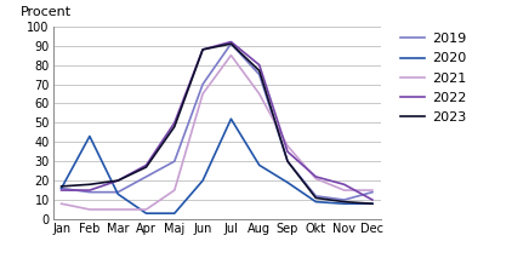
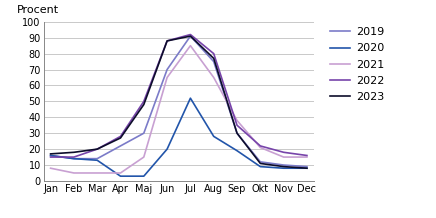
2020/Feb: 43 -> 14
2019/Dec: 14 -> 9
2022/Dec: 10 -> 16
